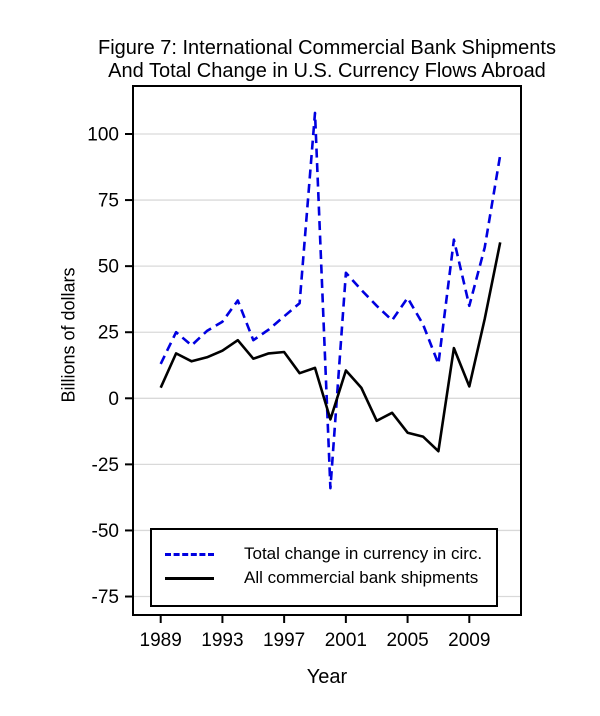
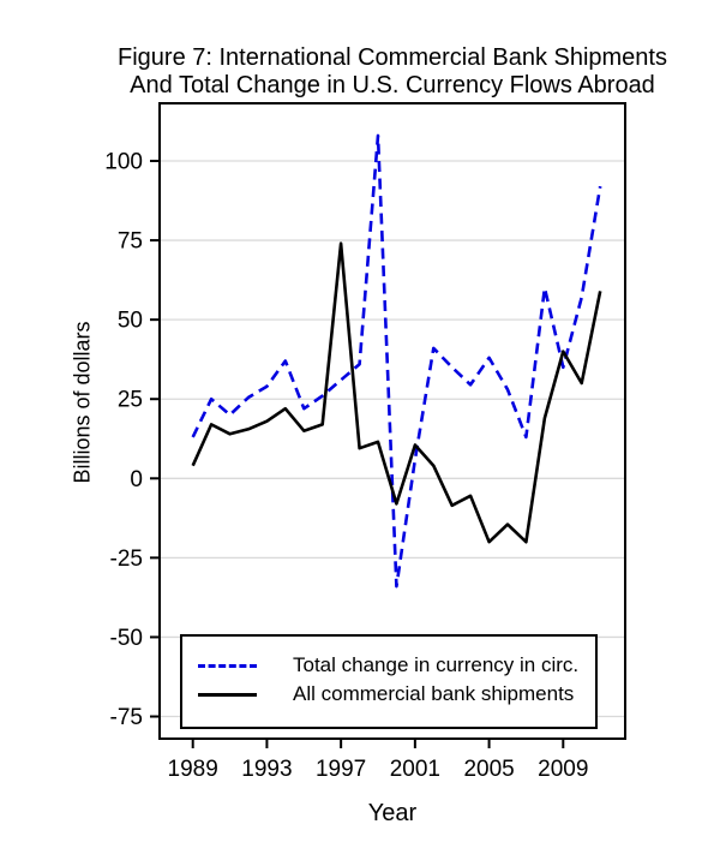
All commercial bank shipments/1997: 18 -> 74
Total change in currency in circ./2001: 48 -> 6
All commercial bank shipments/2005: -13 -> -20
All commercial bank shipments/2009: 4 -> 40
